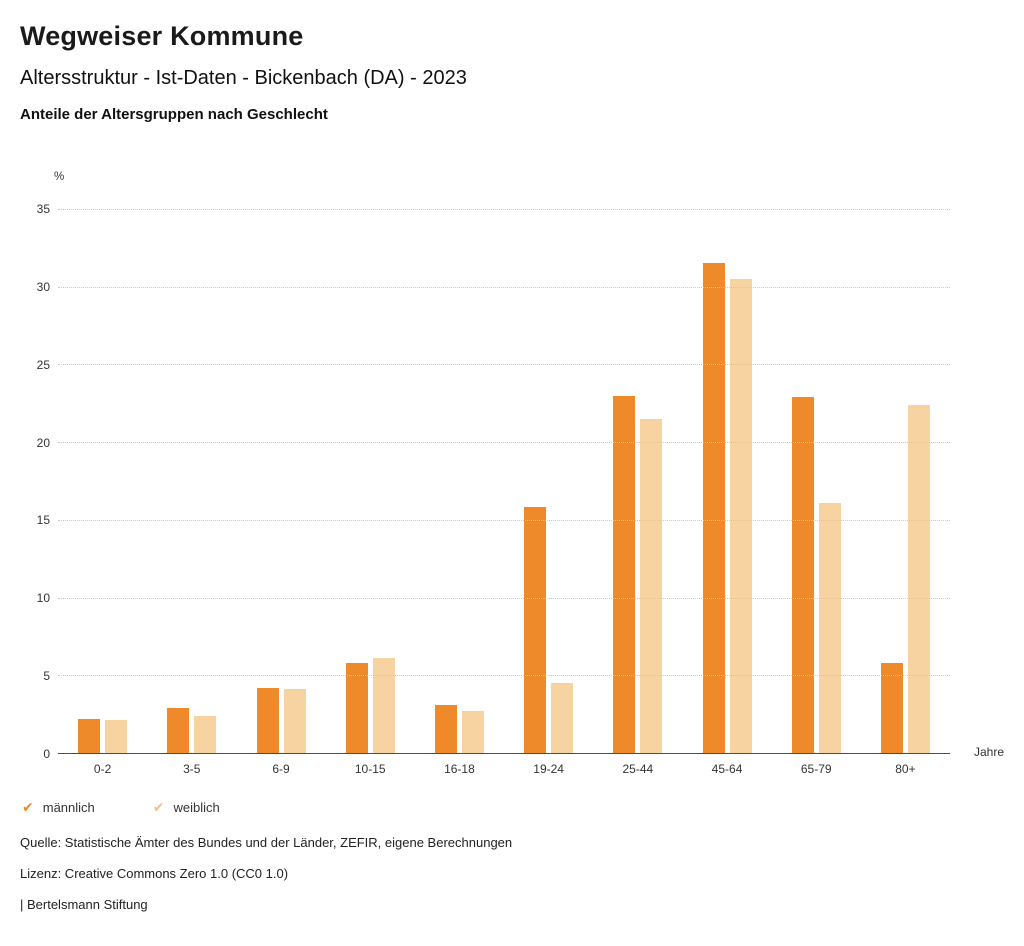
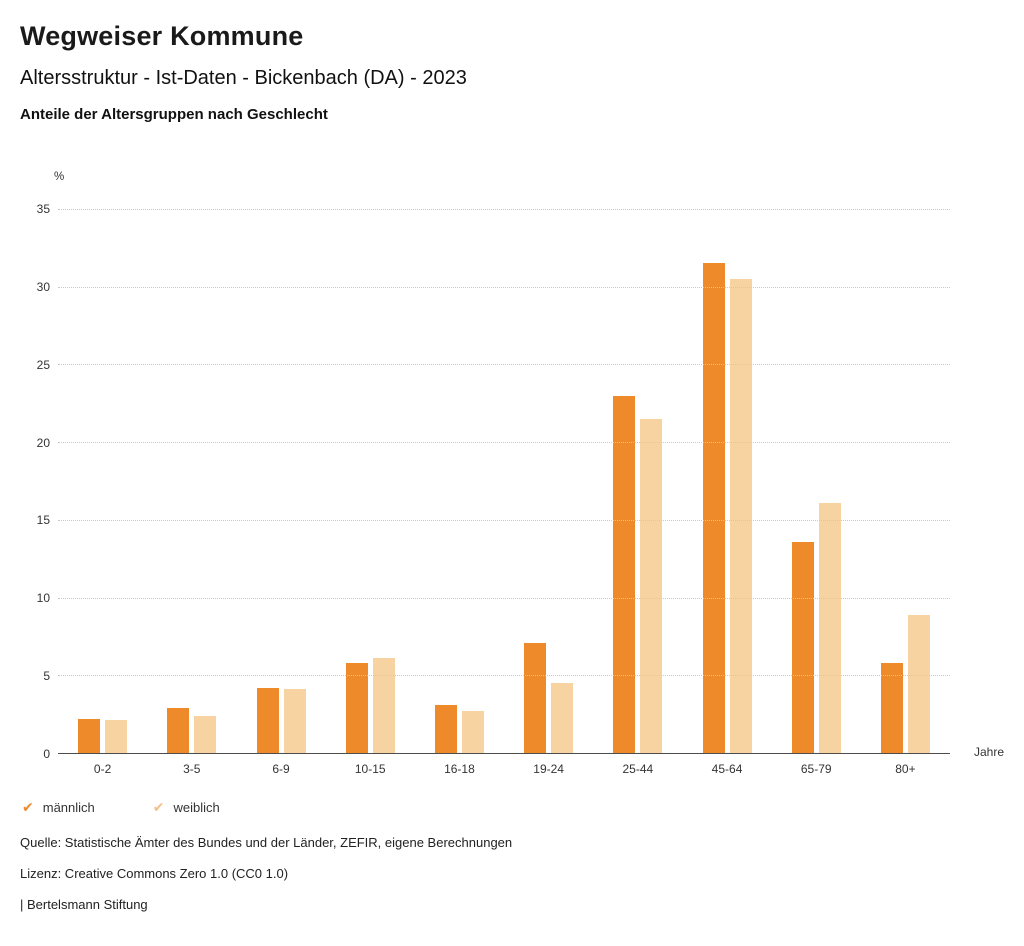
männlich/19-24: 15.8 -> 7.1
männlich/65-79: 22.9 -> 13.6
weiblich/80+: 22.4 -> 8.9
